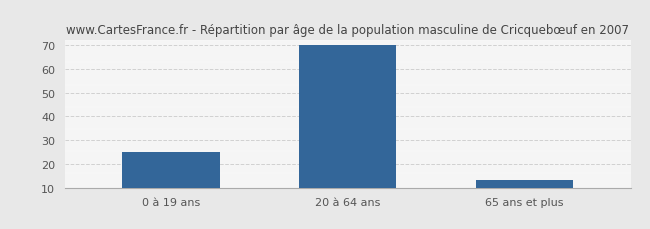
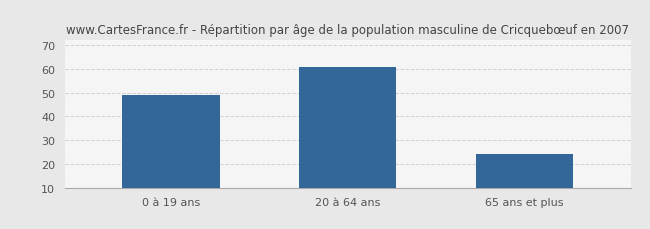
0 à 19 ans: 25 -> 49
20 à 64 ans: 70 -> 61
65 ans et plus: 13 -> 24
